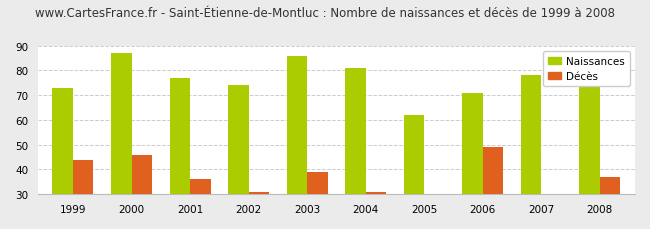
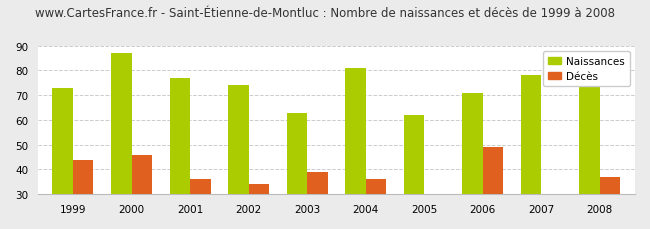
Décès/2002: 31 -> 34
Naissances/2003: 86 -> 63
Décès/2004: 31 -> 36
